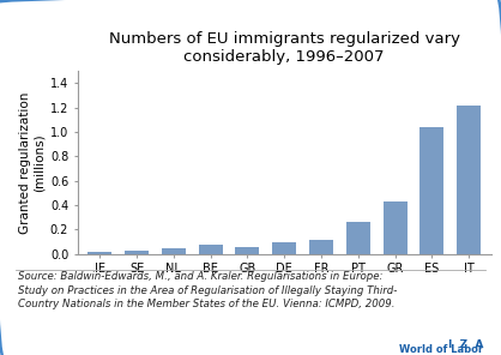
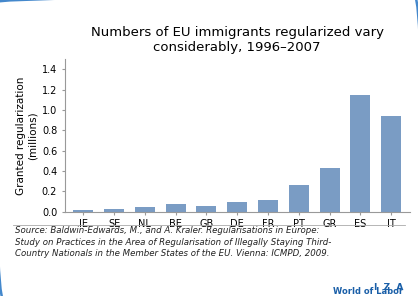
ES: 1.04 -> 1.15
IT: 1.22 -> 0.94
